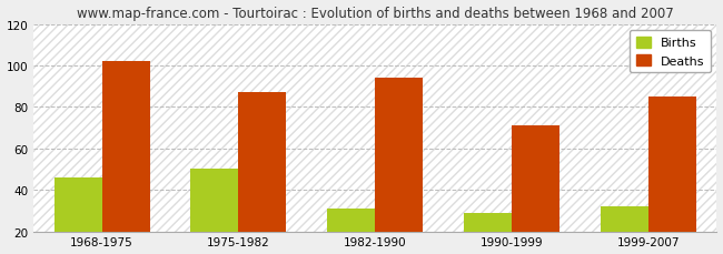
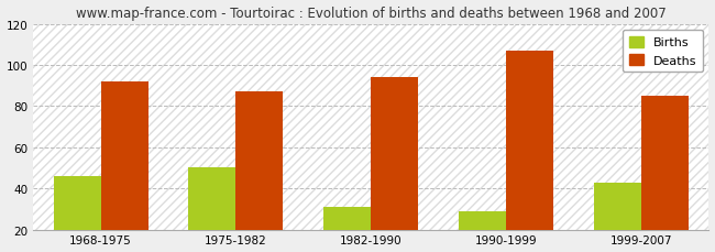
Deaths/1968-1975: 102 -> 92
Deaths/1990-1999: 71 -> 107
Births/1999-2007: 32 -> 43
